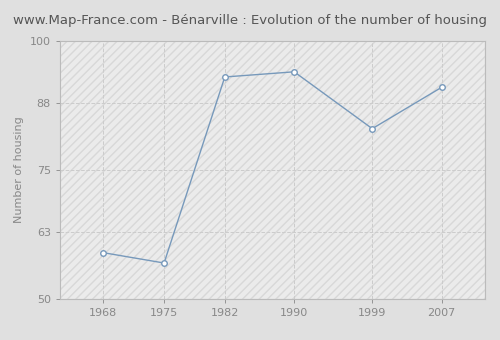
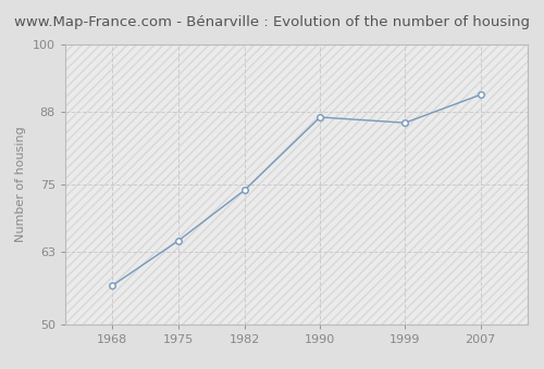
1968: 59 -> 57
1975: 57 -> 65
1982: 93 -> 74
1990: 94 -> 87
1999: 83 -> 86
